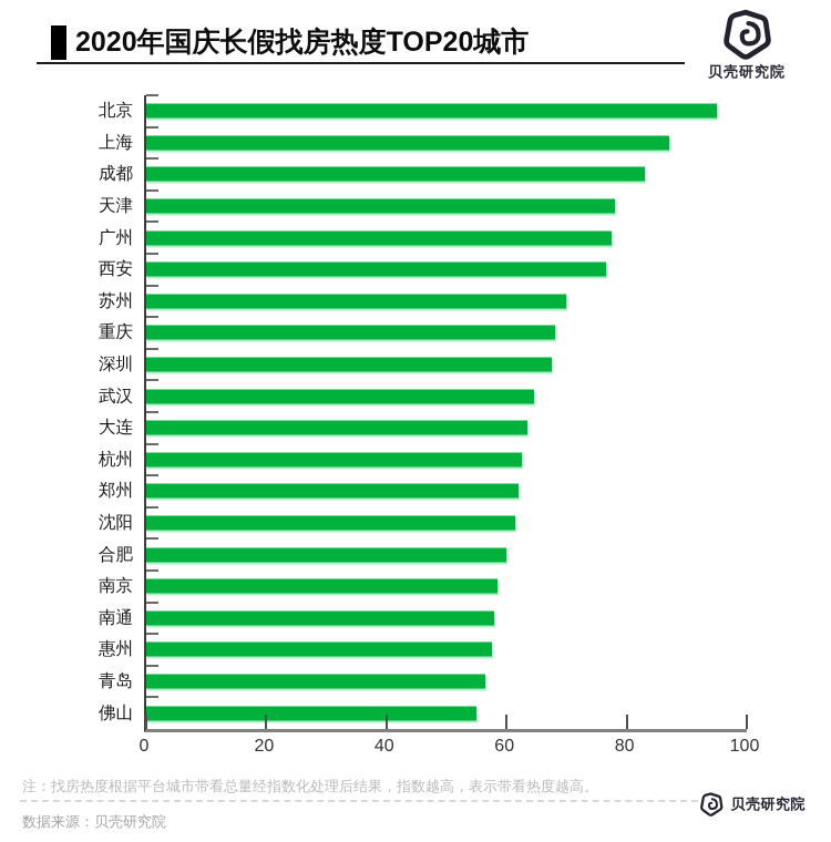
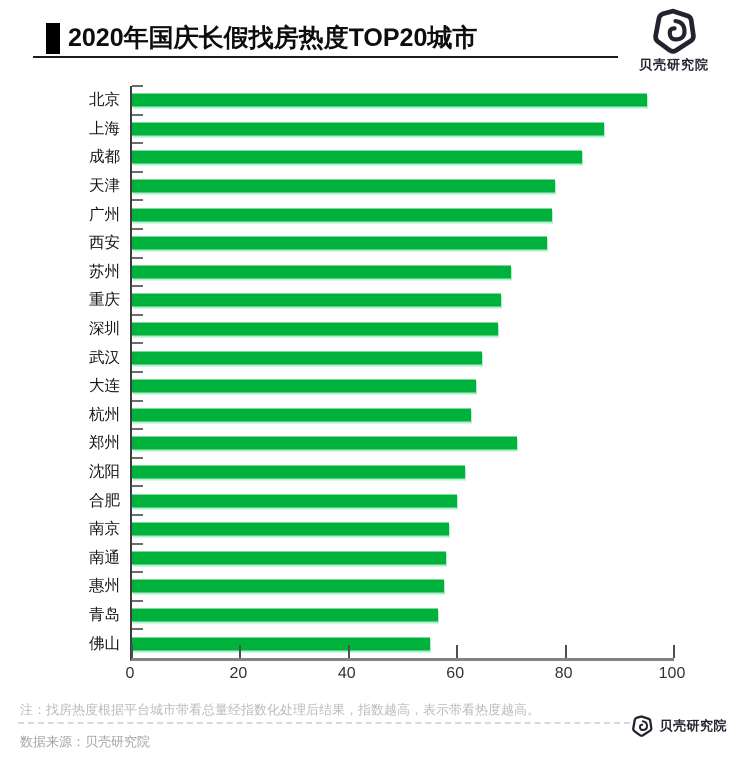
郑州: 62 -> 71
